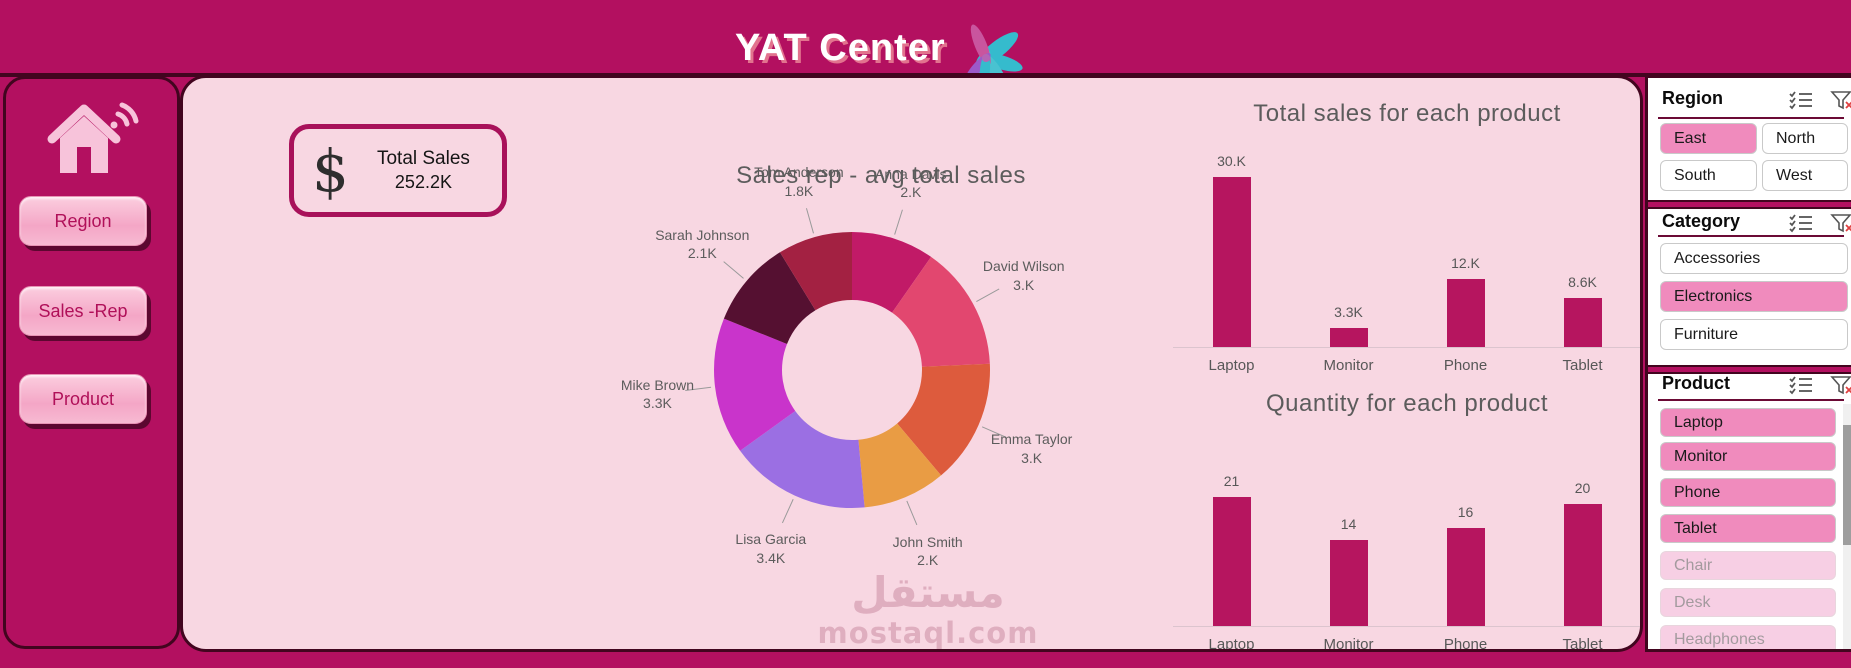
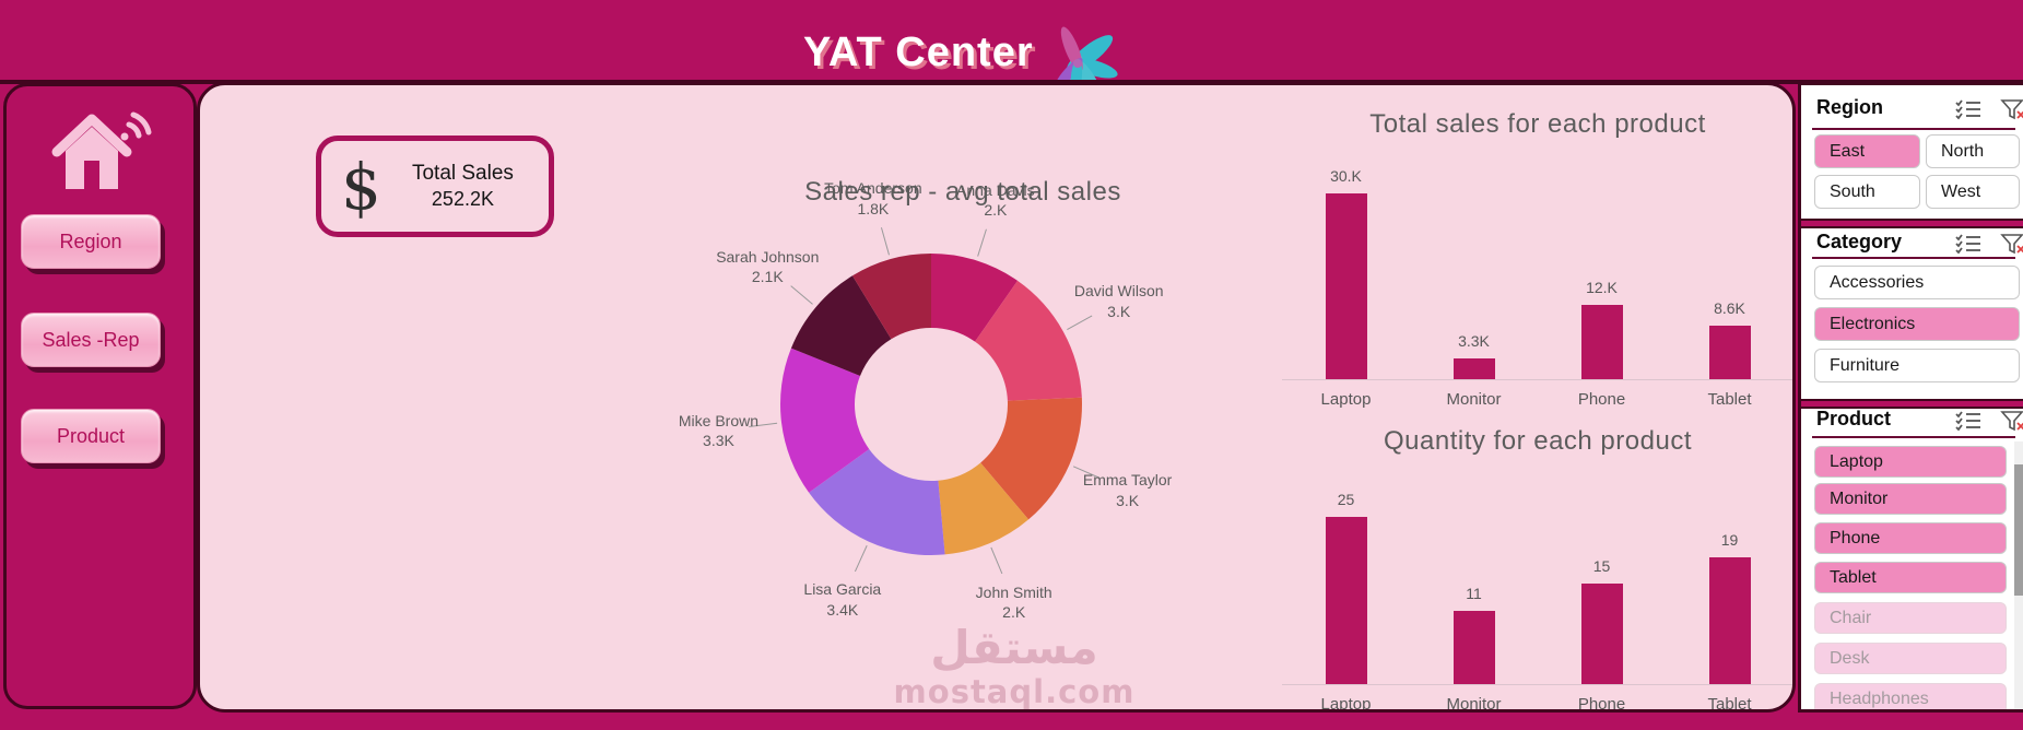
Quantity for each product/Laptop: 21 -> 25
Quantity for each product/Monitor: 14 -> 11
Quantity for each product/Phone: 16 -> 15
Quantity for each product/Tablet: 20 -> 19
